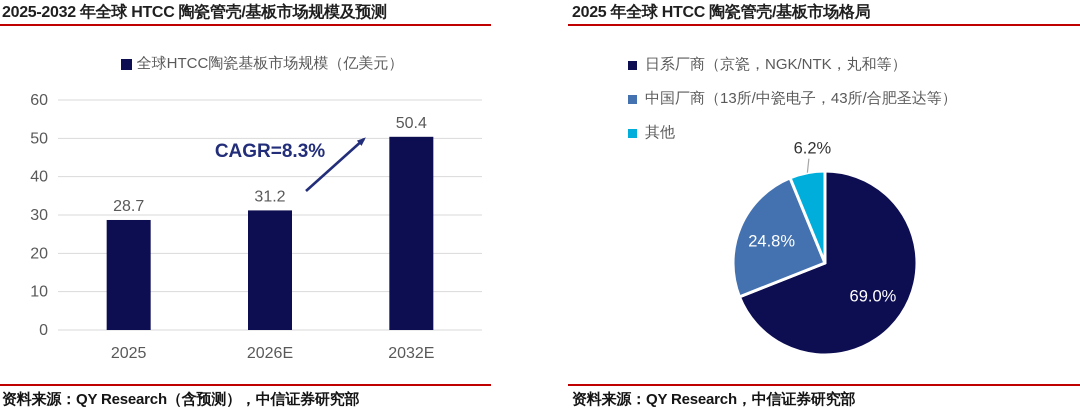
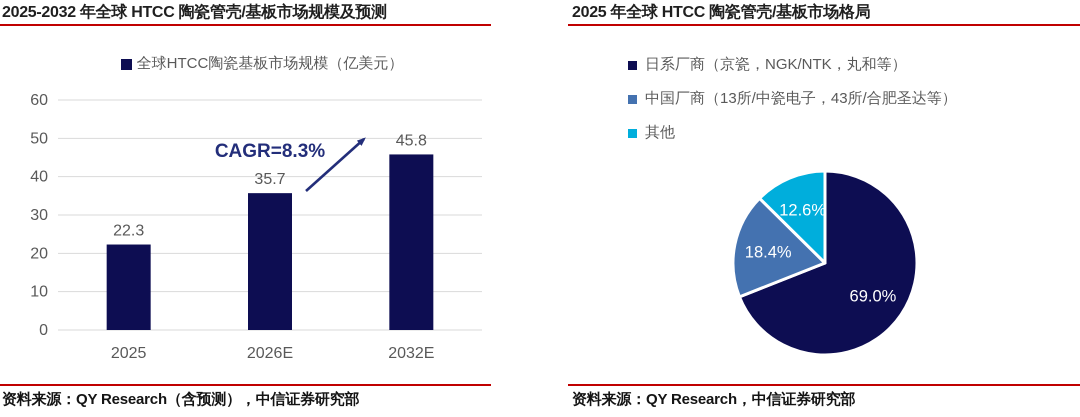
2025-2032 年全球 HTCC 陶瓷管壳/基板市场规模及预测/2025: 28.7 -> 22.3
2025-2032 年全球 HTCC 陶瓷管壳/基板市场规模及预测/2026E: 31.2 -> 35.7
2025-2032 年全球 HTCC 陶瓷管壳/基板市场规模及预测/2032E: 50.4 -> 45.8
2025 年全球 HTCC 陶瓷管壳/基板市场格局/中国厂商（13所/中瓷电子，43所/合肥圣达等）: 24.8% -> 18.4%
2025 年全球 HTCC 陶瓷管壳/基板市场格局/其他: 6.2% -> 12.6%
